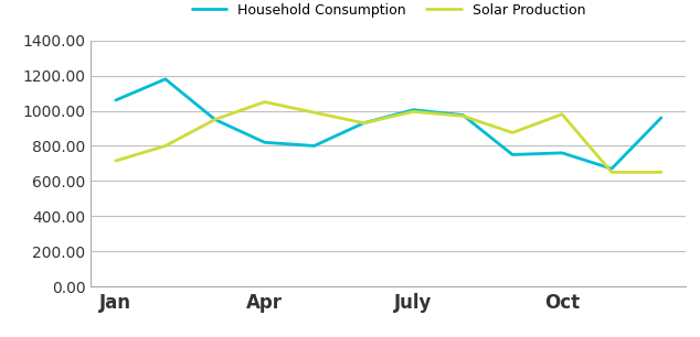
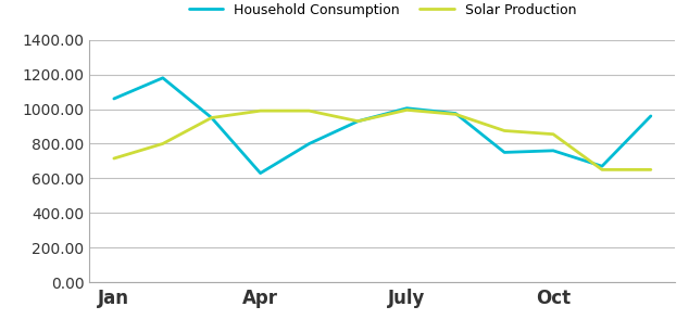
Household Consumption/Apr: 820 -> 630
Solar Production/Apr: 1050 -> 990
Solar Production/Oct: 980 -> 860
